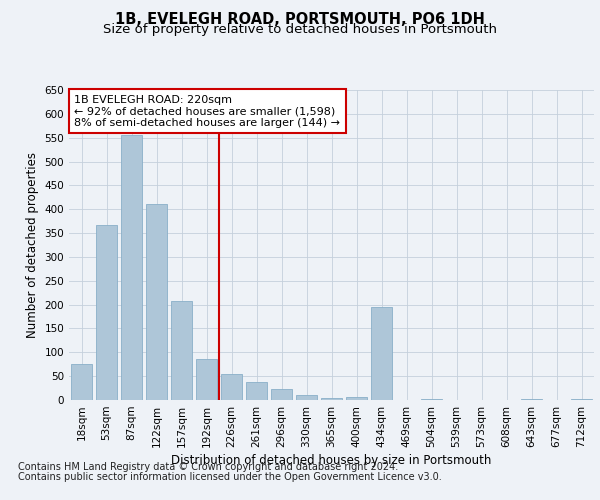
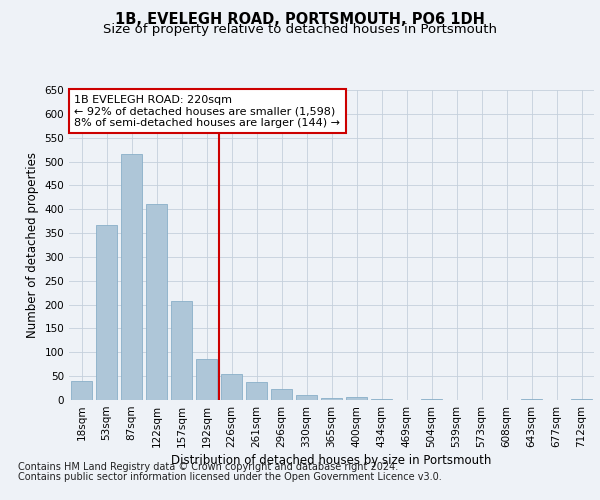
18sqm: 75 -> 40
87sqm: 555 -> 515
434sqm: 195 -> 2
